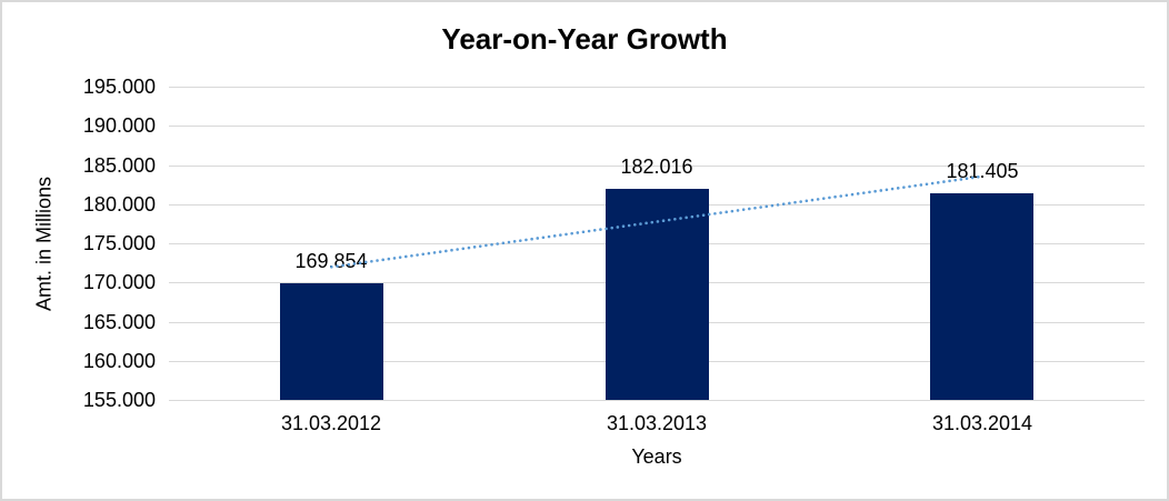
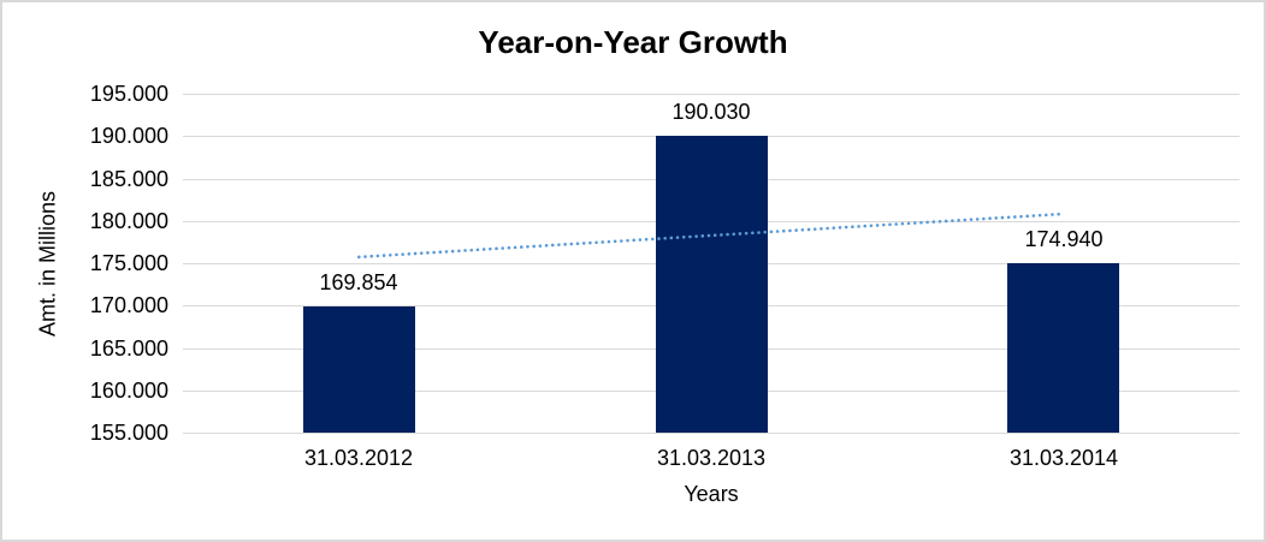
31.03.2013: 182.016 -> 190.030
31.03.2014: 181.405 -> 174.940
